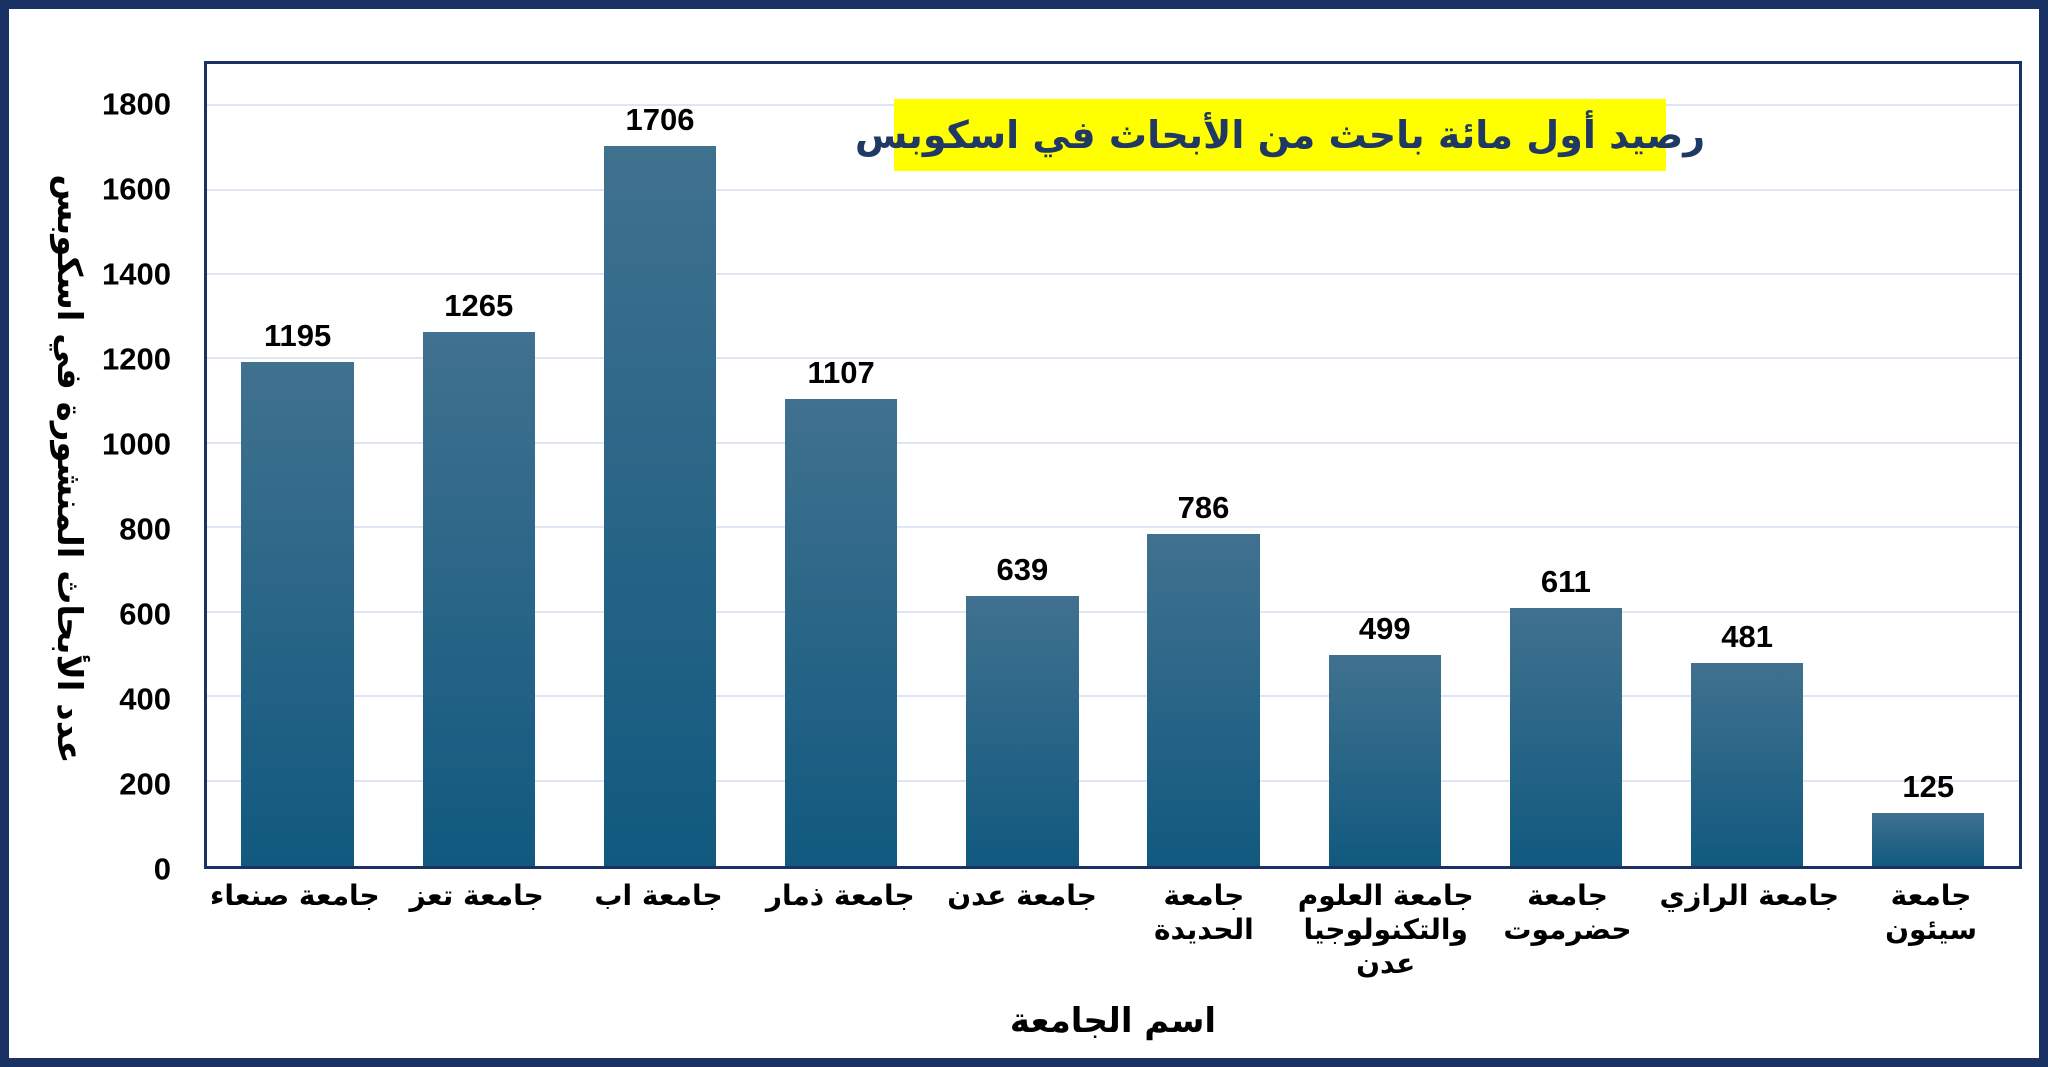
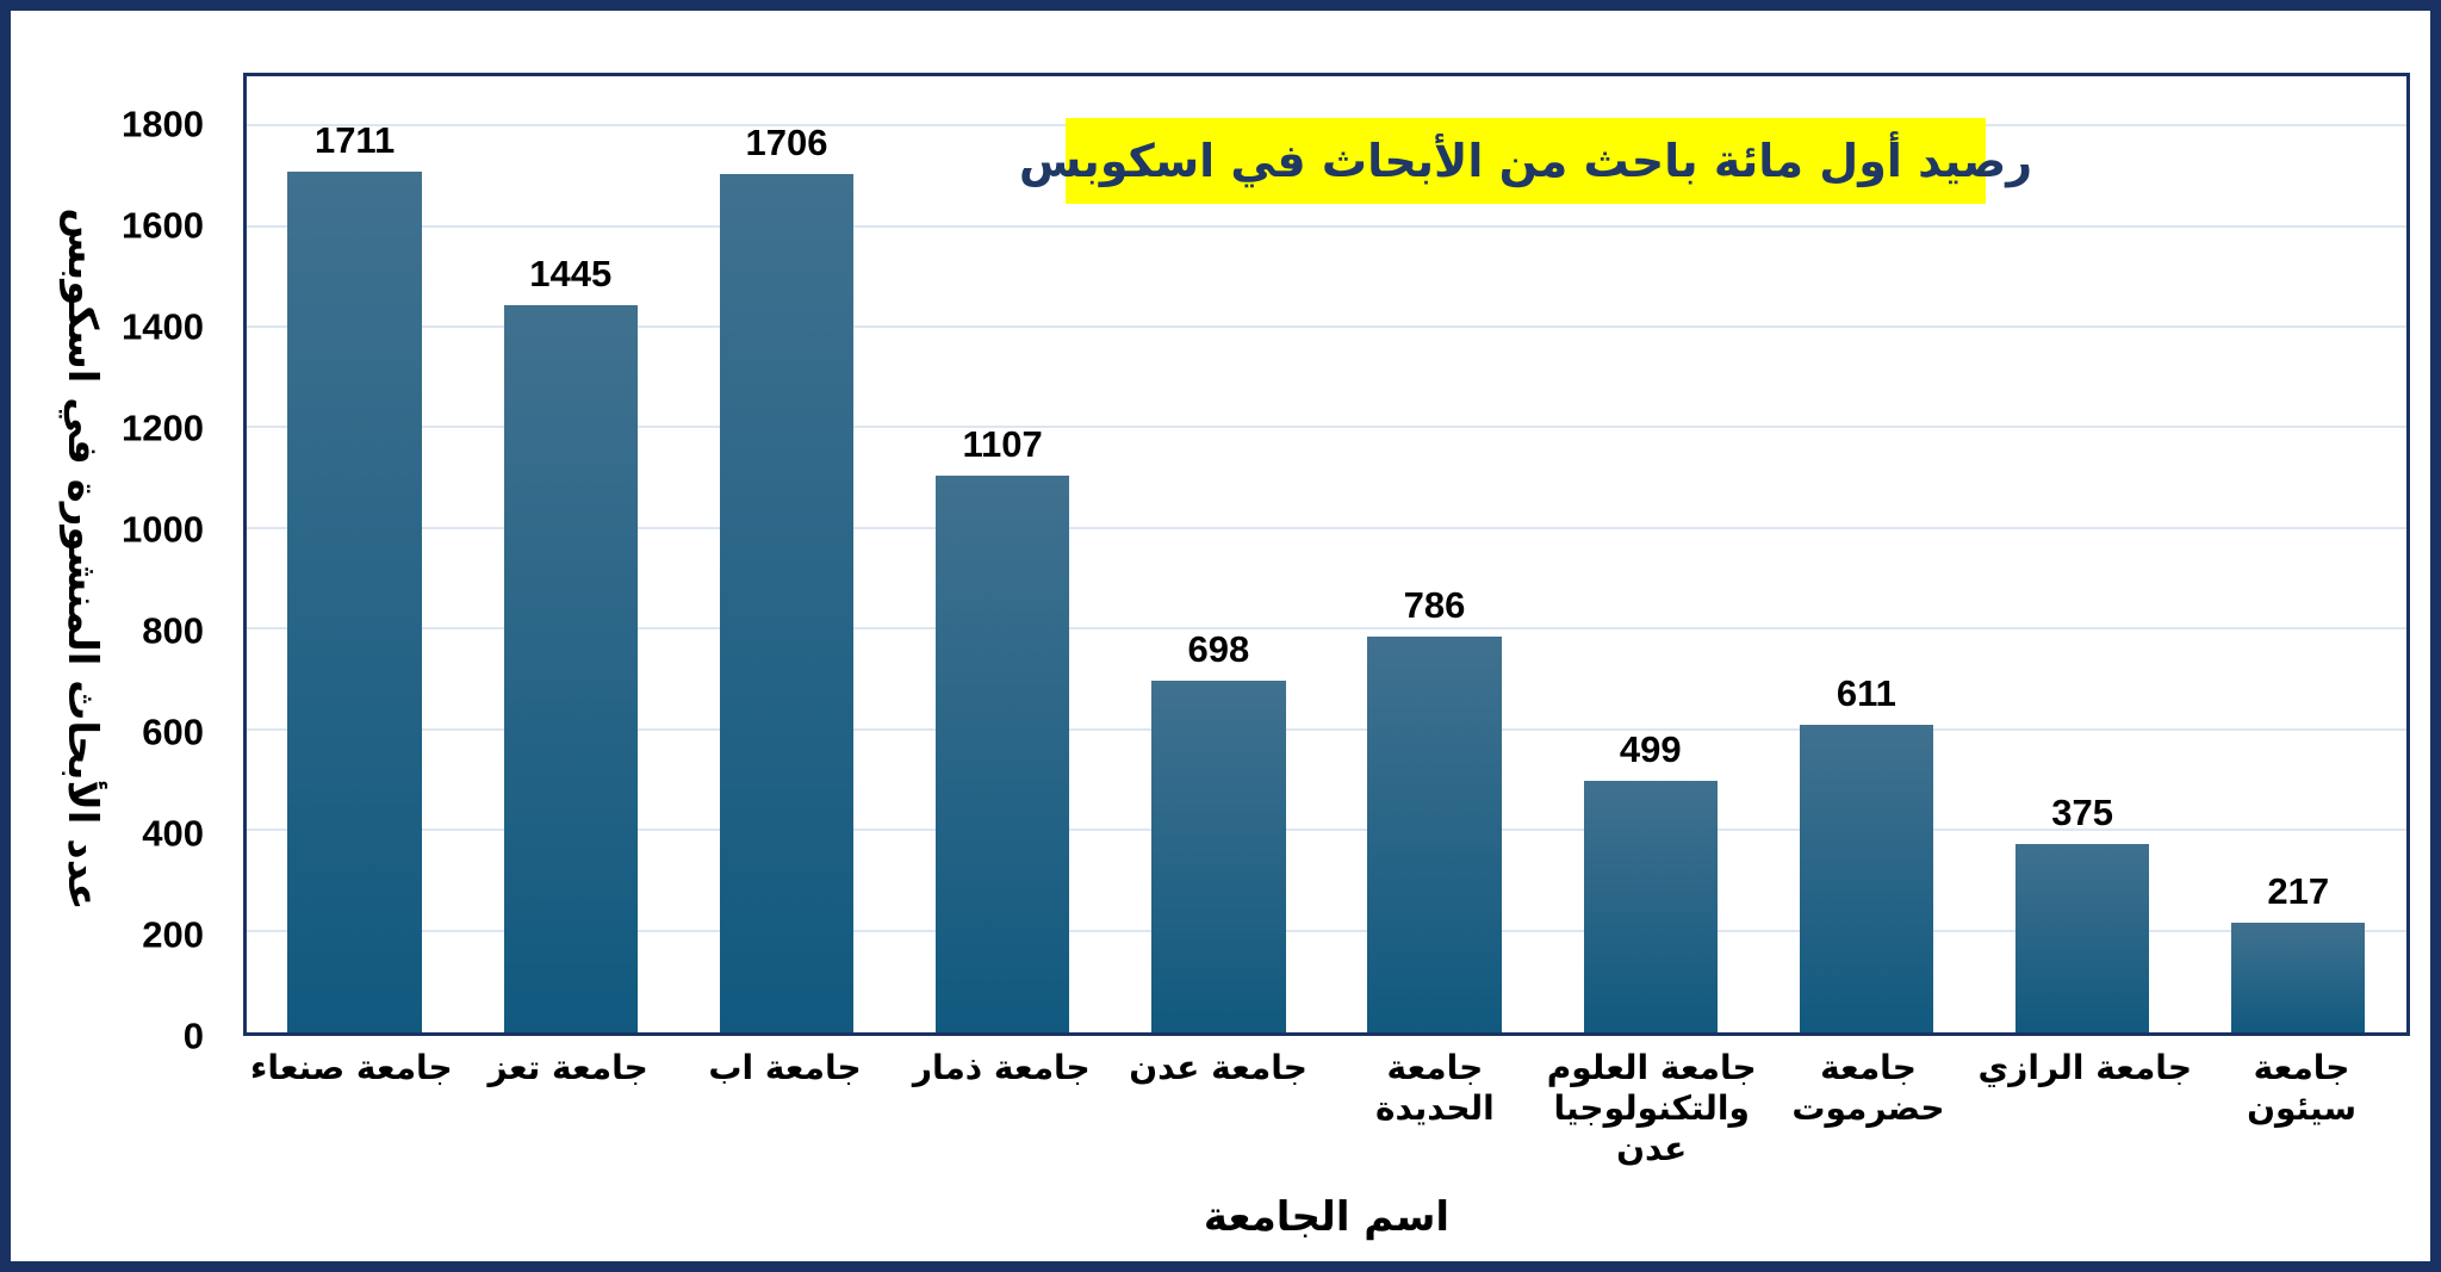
جامعة صنعاء: 1195 -> 1711
جامعة تعز: 1265 -> 1445
جامعة عدن: 639 -> 698
جامعة الرازي: 481 -> 375
جامعة سيئون: 125 -> 217
